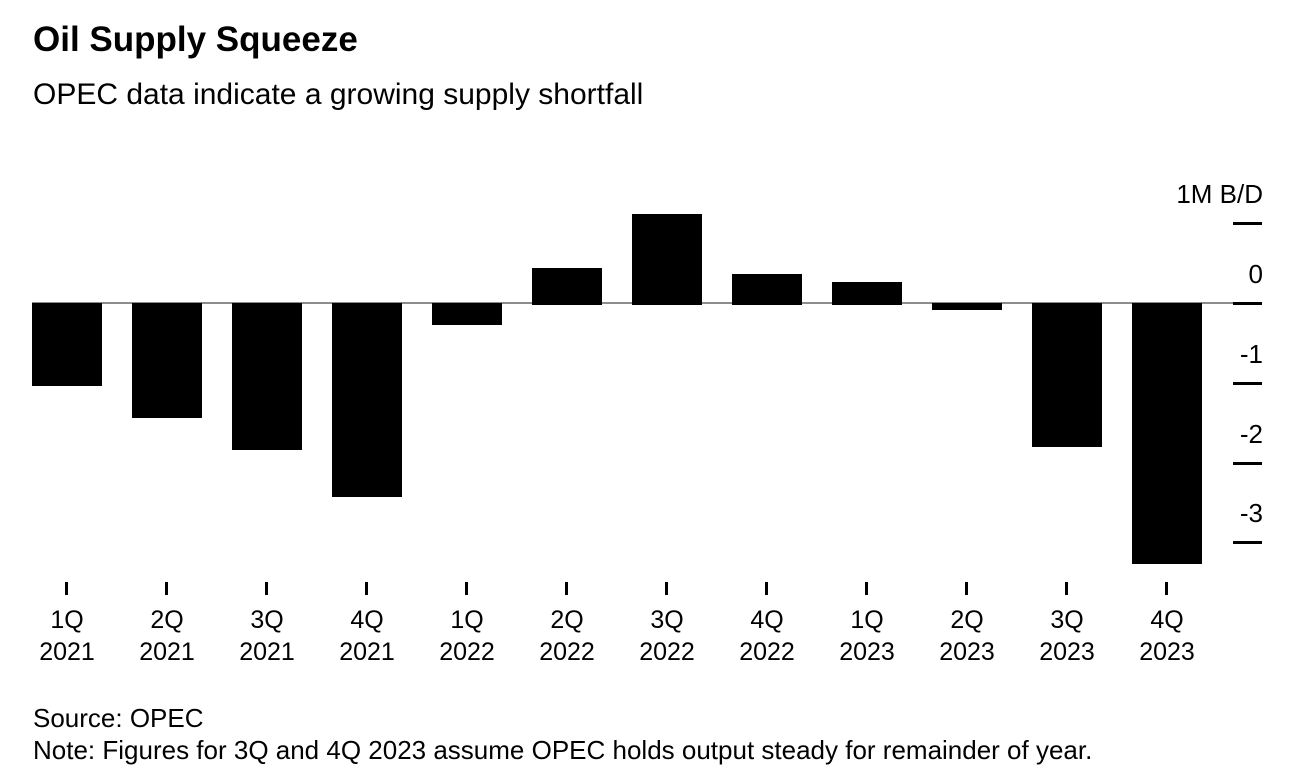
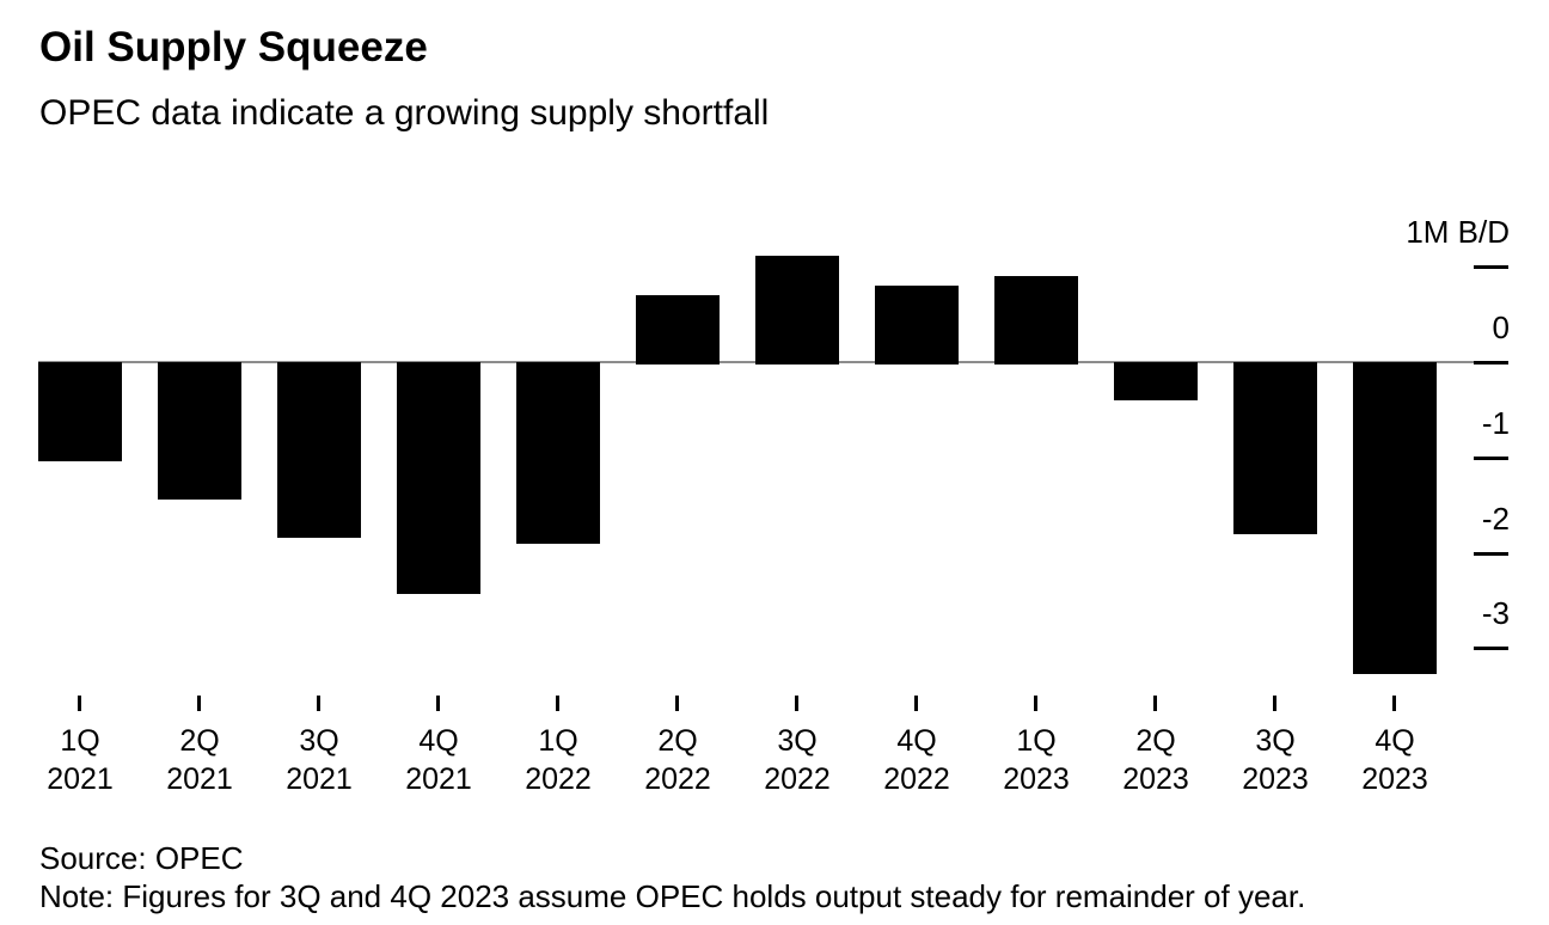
1Q 2022: -0.3 -> -1.9
2Q 2022: 0.4 -> 0.7
4Q 2022: 0.4 -> 0.8
1Q 2023: 0.3 -> 0.9
2Q 2023: -0.1 -> -0.4
